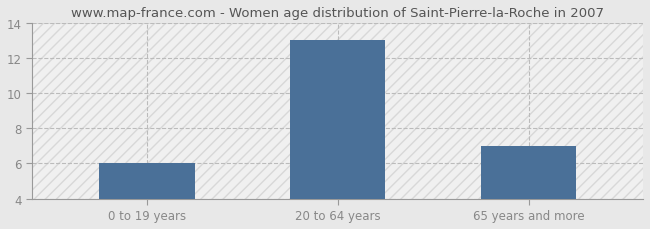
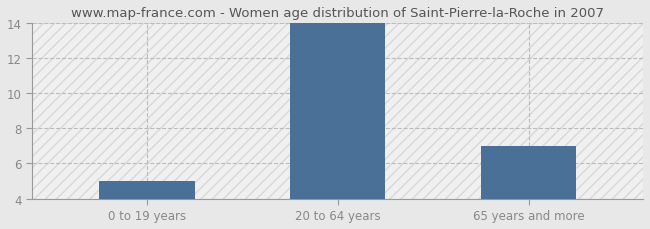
0 to 19 years: 6 -> 5
20 to 64 years: 13 -> 14
